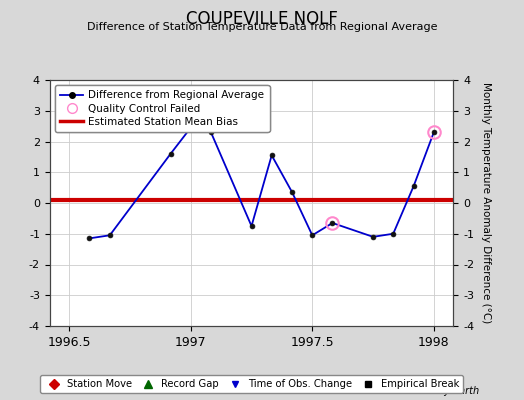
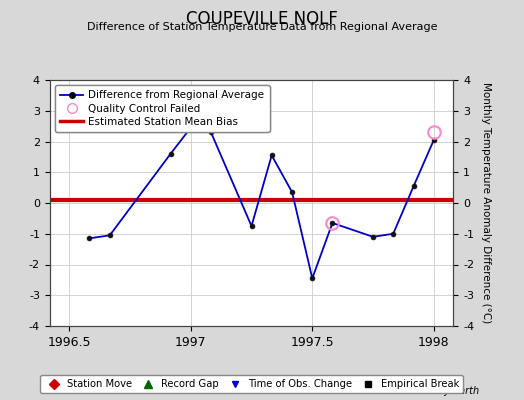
1997.5: -1.05 -> -2.45
1998: 2.30 -> 2.05
